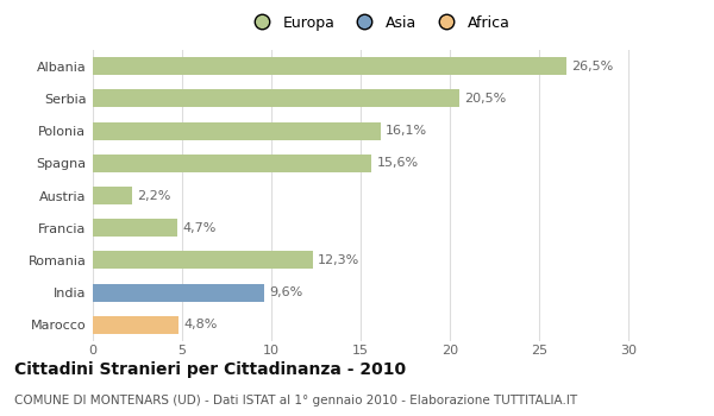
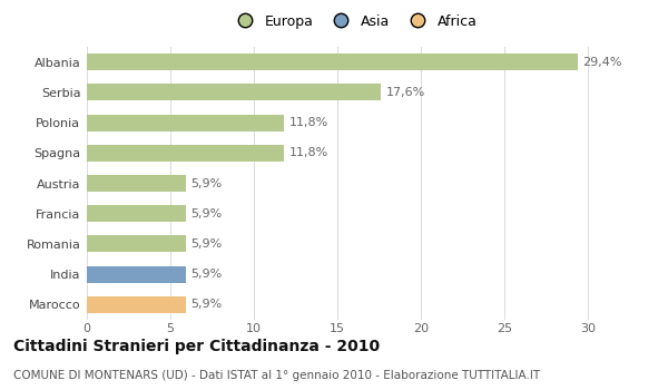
Albania: 26,5% -> 29,4%
Serbia: 20,5% -> 17,6%
Polonia: 16,1% -> 11,8%
Spagna: 15,6% -> 11,8%
Austria: 2,2% -> 5,9%
Francia: 4,7% -> 5,9%
Romania: 12,3% -> 5,9%
India: 9,6% -> 5,9%
Marocco: 4,8% -> 5,9%
